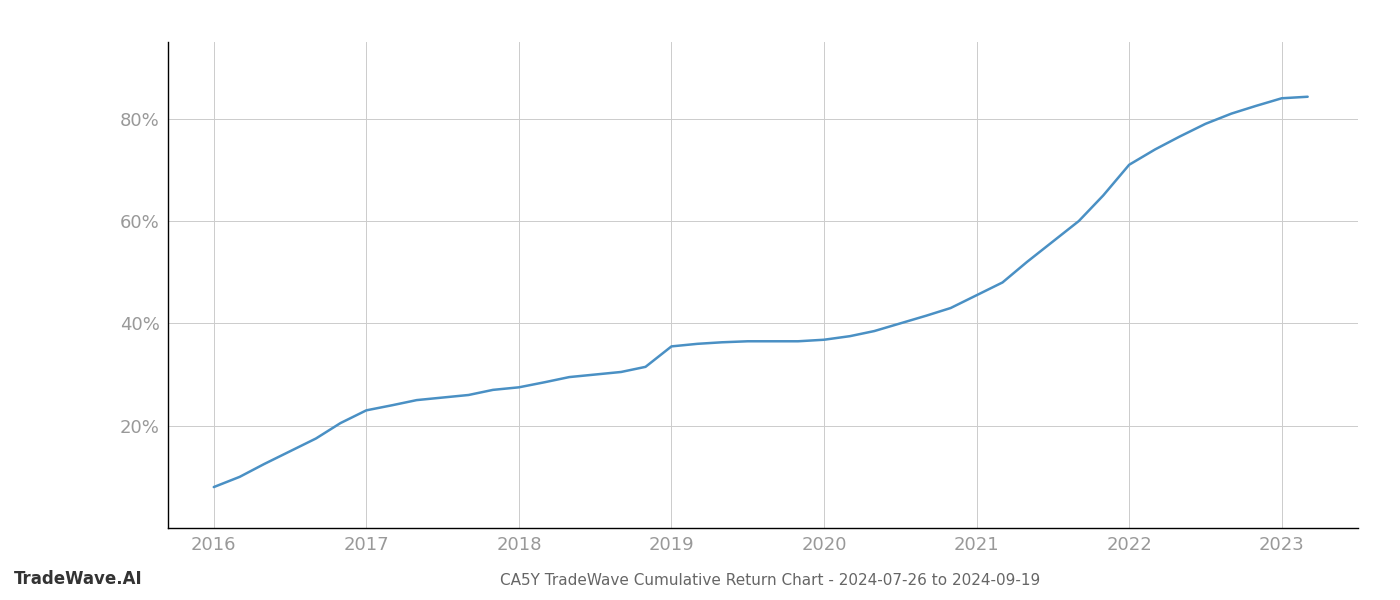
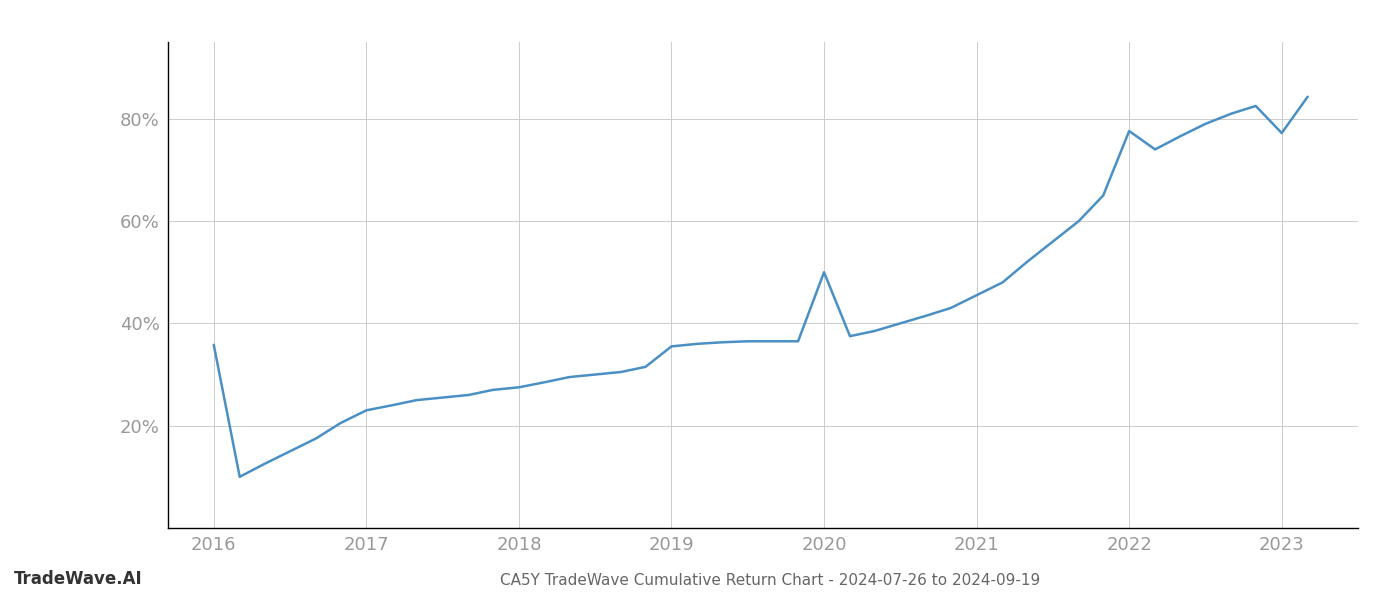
2016: 8.0% -> 35.8%
2020: 36.8% -> 50.0%
2022: 71.0% -> 77.6%
2023: 84.0% -> 77.2%
